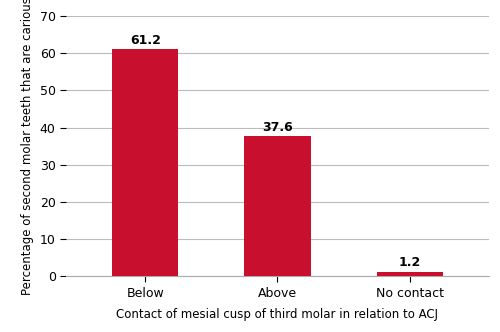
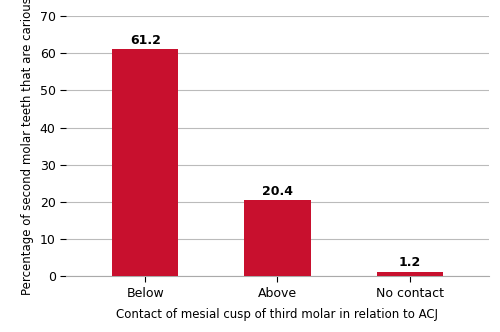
Above: 37.6 -> 20.4
